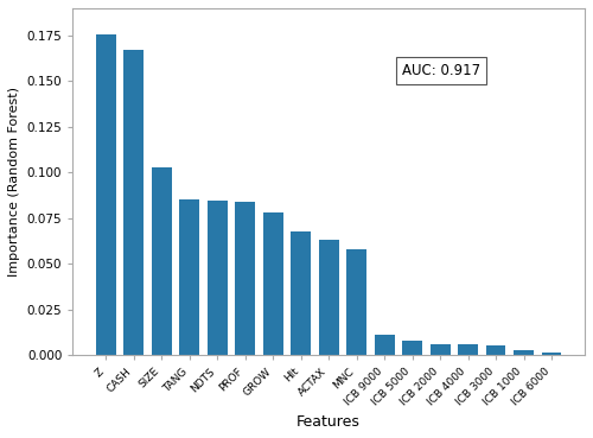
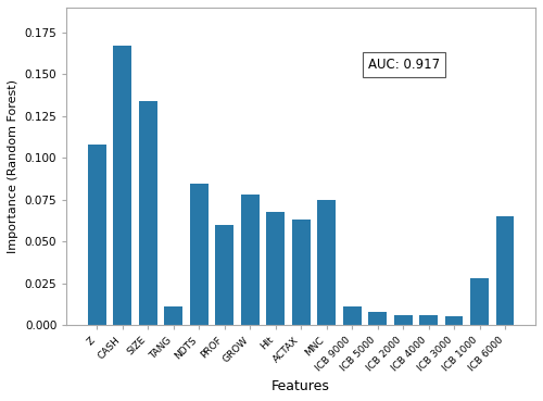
Z: 0.175 -> 0.108
SIZE: 0.103 -> 0.134
TANG: 0.086 -> 0.011
PROF: 0.084 -> 0.060
MNC: 0.058 -> 0.075
ICB 1000: 0.003 -> 0.028
ICB 6000: 0.002 -> 0.065
